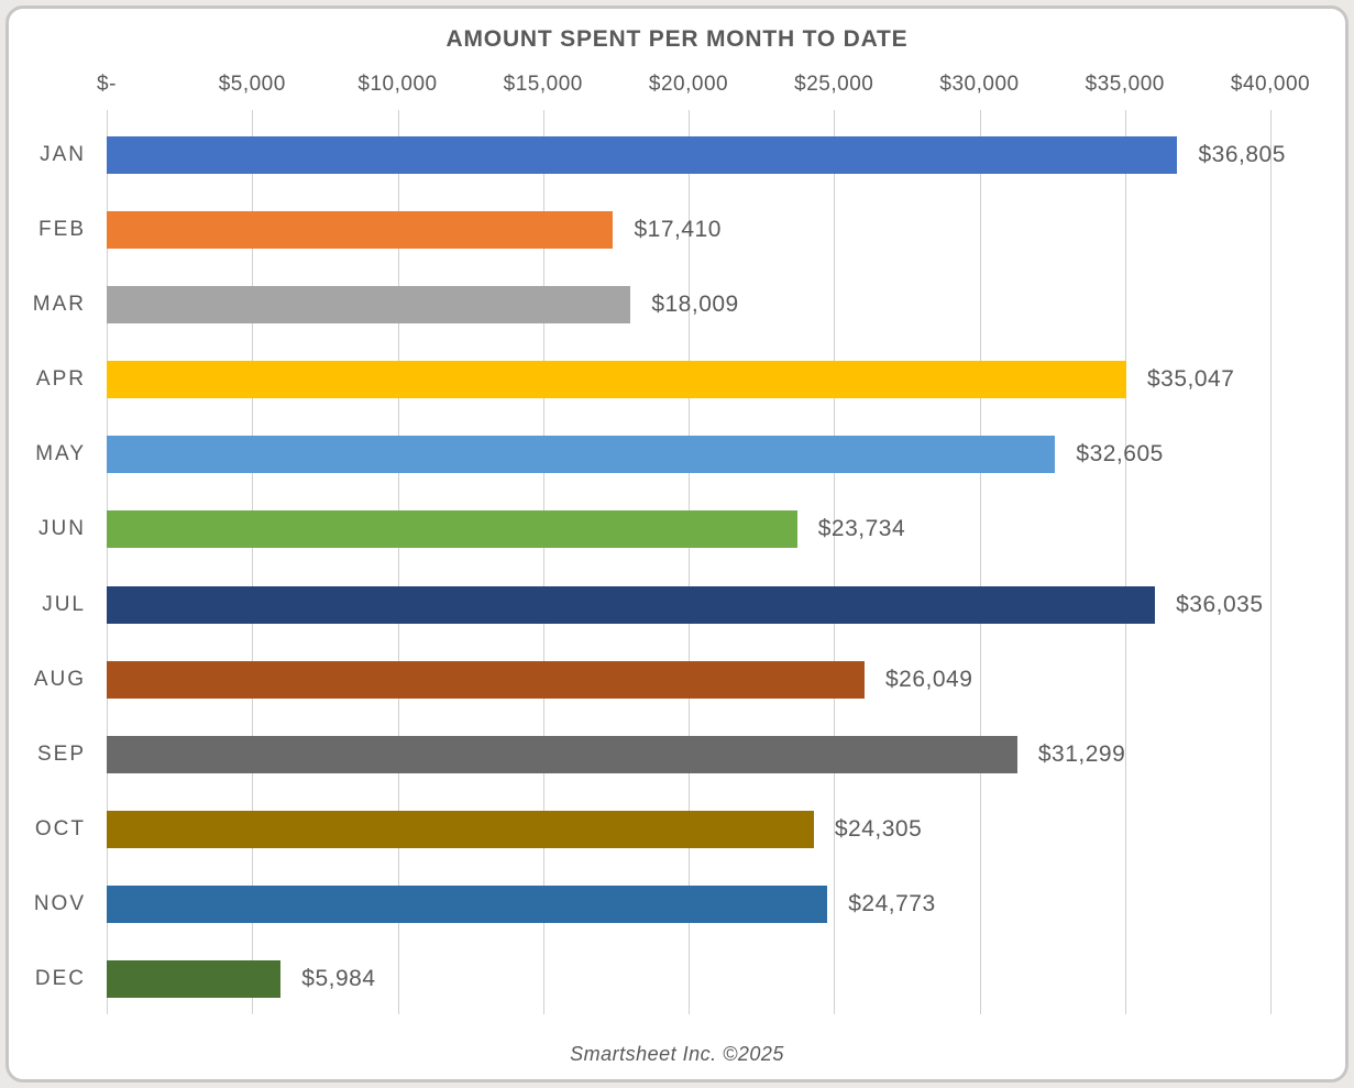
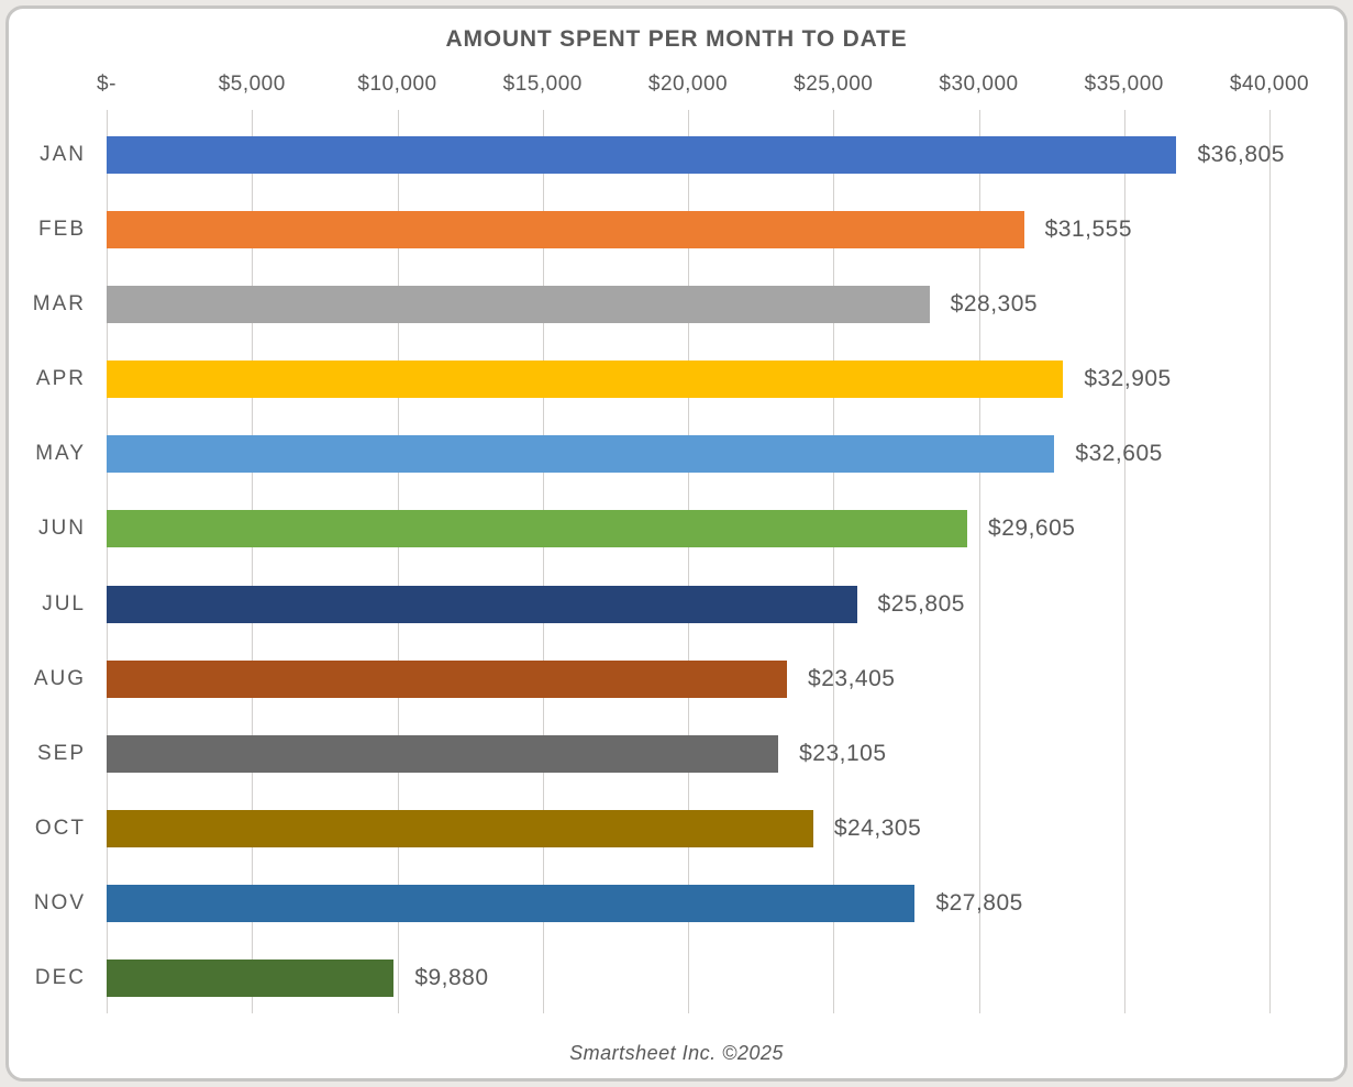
FEB: $17,410 -> $31,555
MAR: $18,009 -> $28,305
APR: $35,047 -> $32,905
JUN: $23,734 -> $29,605
JUL: $36,035 -> $25,805
AUG: $26,049 -> $23,405
SEP: $31,299 -> $23,105
NOV: $24,773 -> $27,805
DEC: $5,984 -> $9,880
